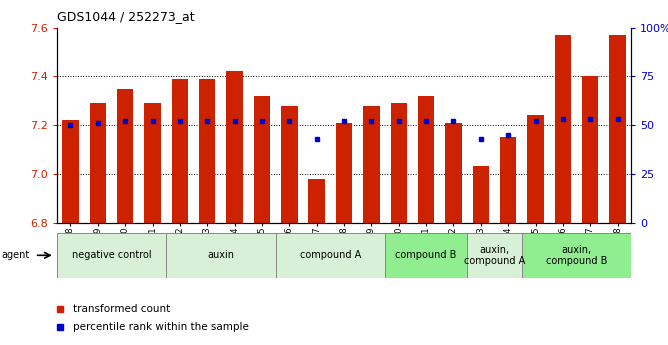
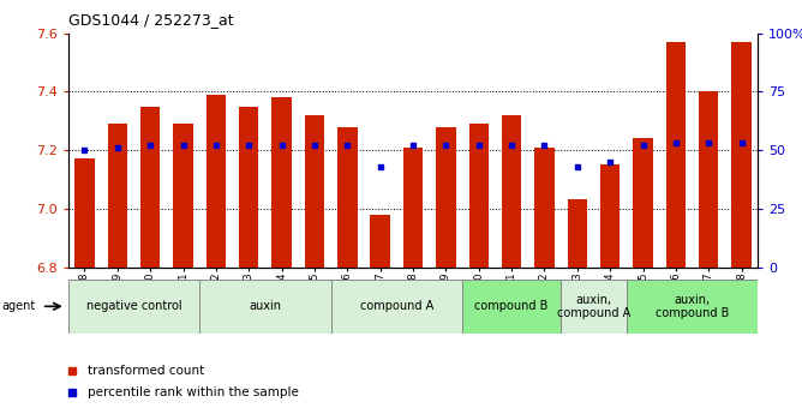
GSM25858: 7.22 -> 7.17
GSM25863: 7.39 -> 7.35
GSM25864: 7.42 -> 7.38
